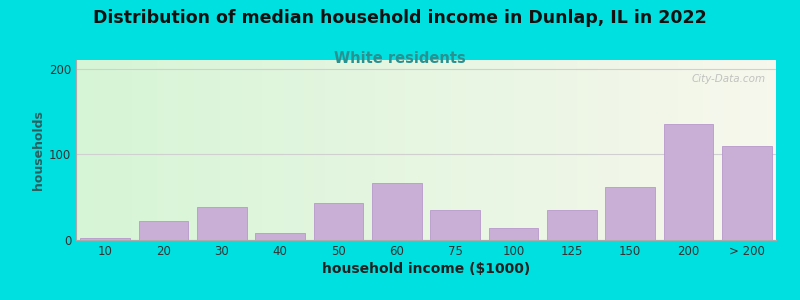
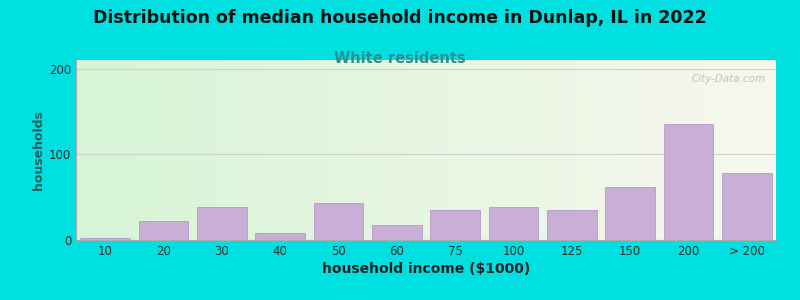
60: 66 -> 18
100: 14 -> 38
> 200: 110 -> 78
